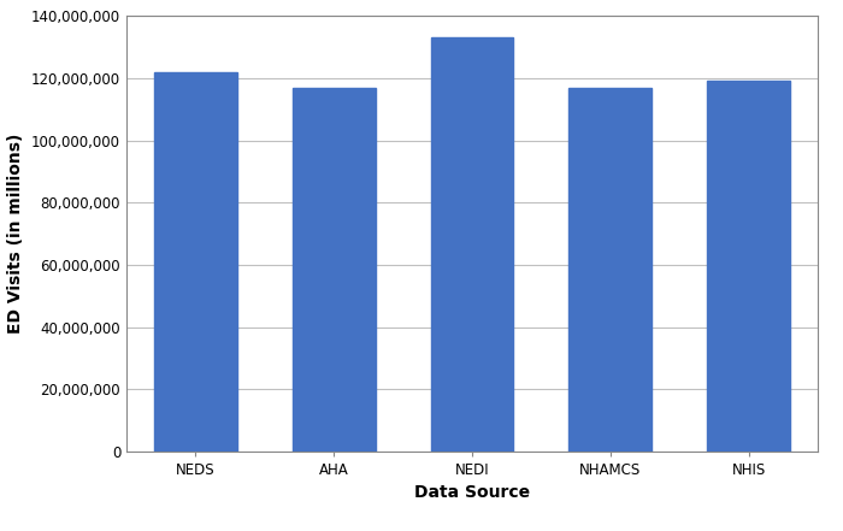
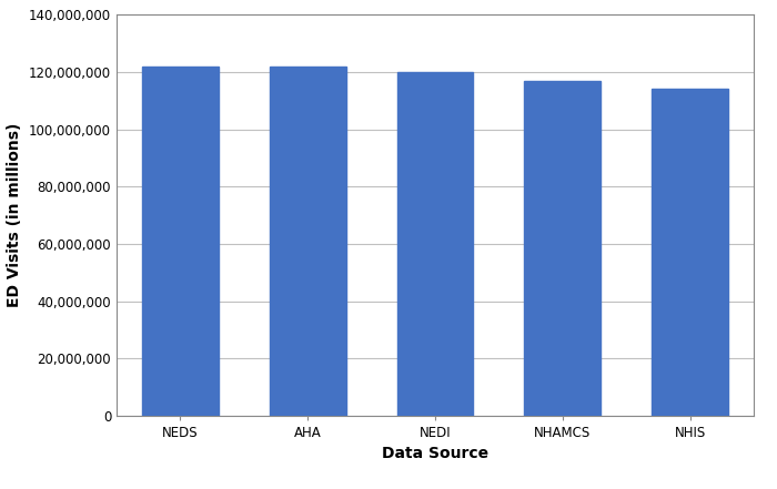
AHA: 117,000,000 -> 122,000,000
NEDI: 133,000,000 -> 120,000,000
NHIS: 119,000,000 -> 114,000,000
